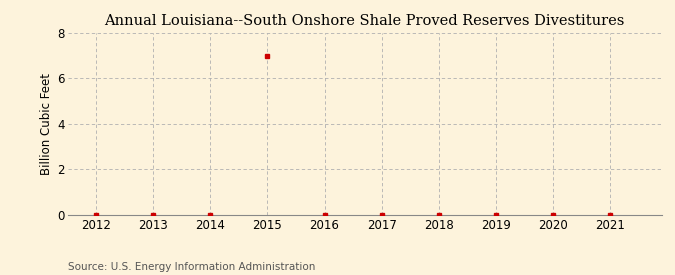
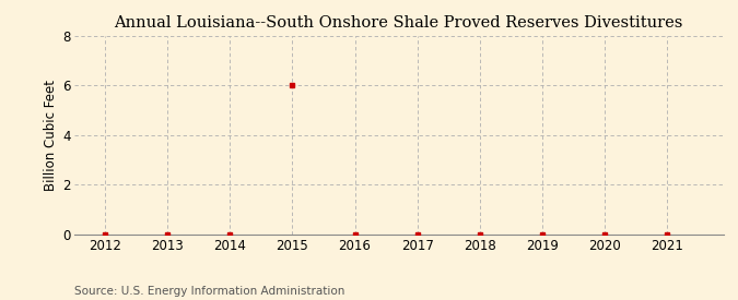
2015: 7 -> 6
